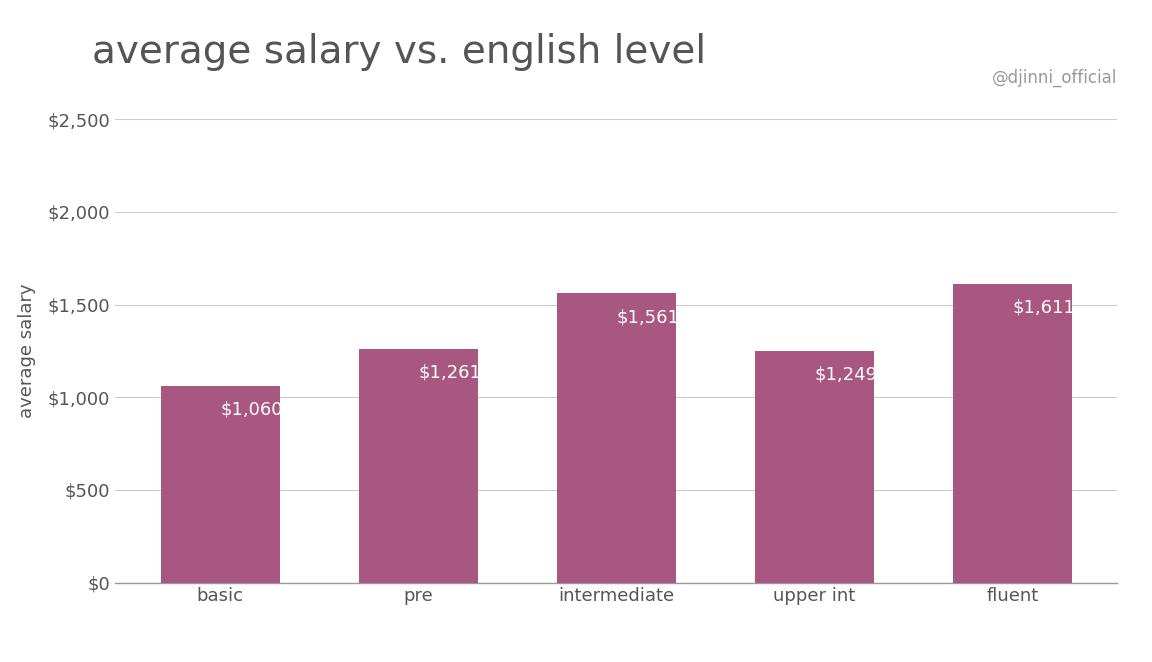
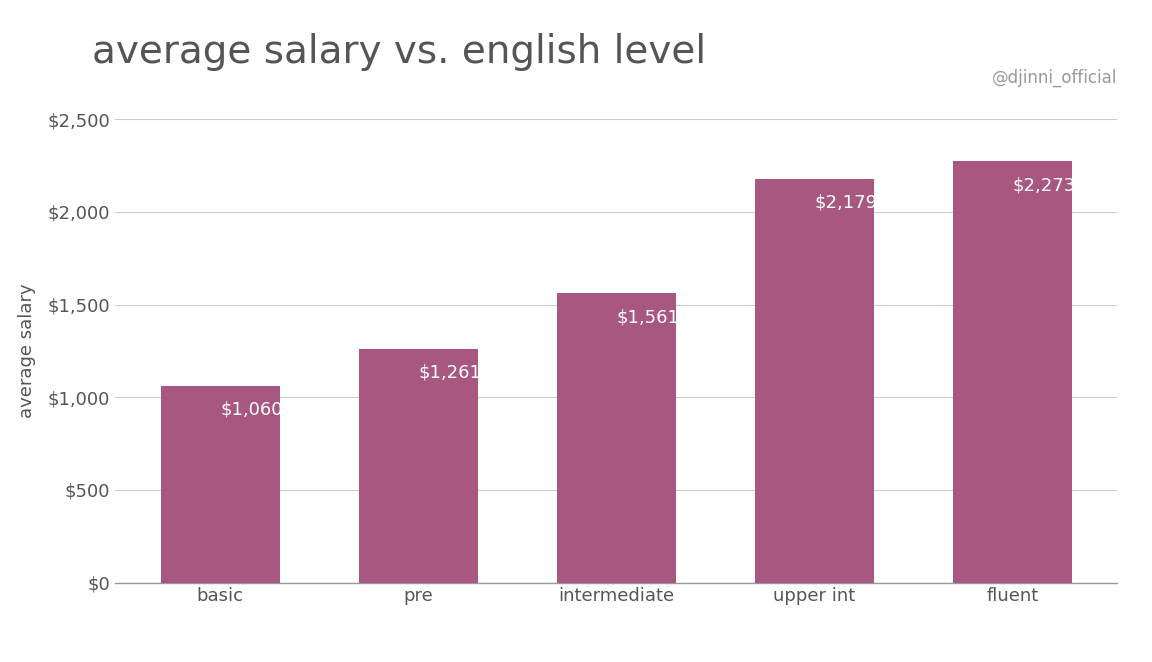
upper int: $1,249 -> $2,179
fluent: $1,611 -> $2,273
